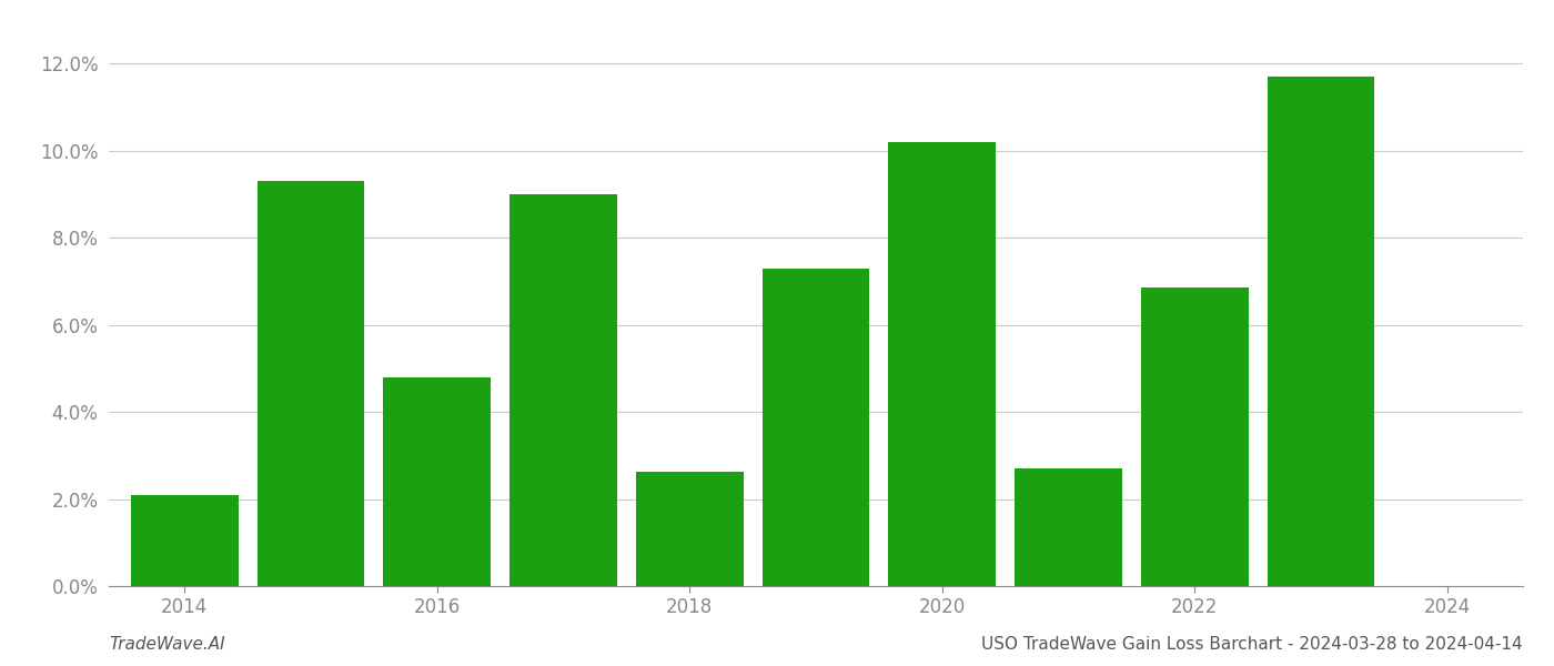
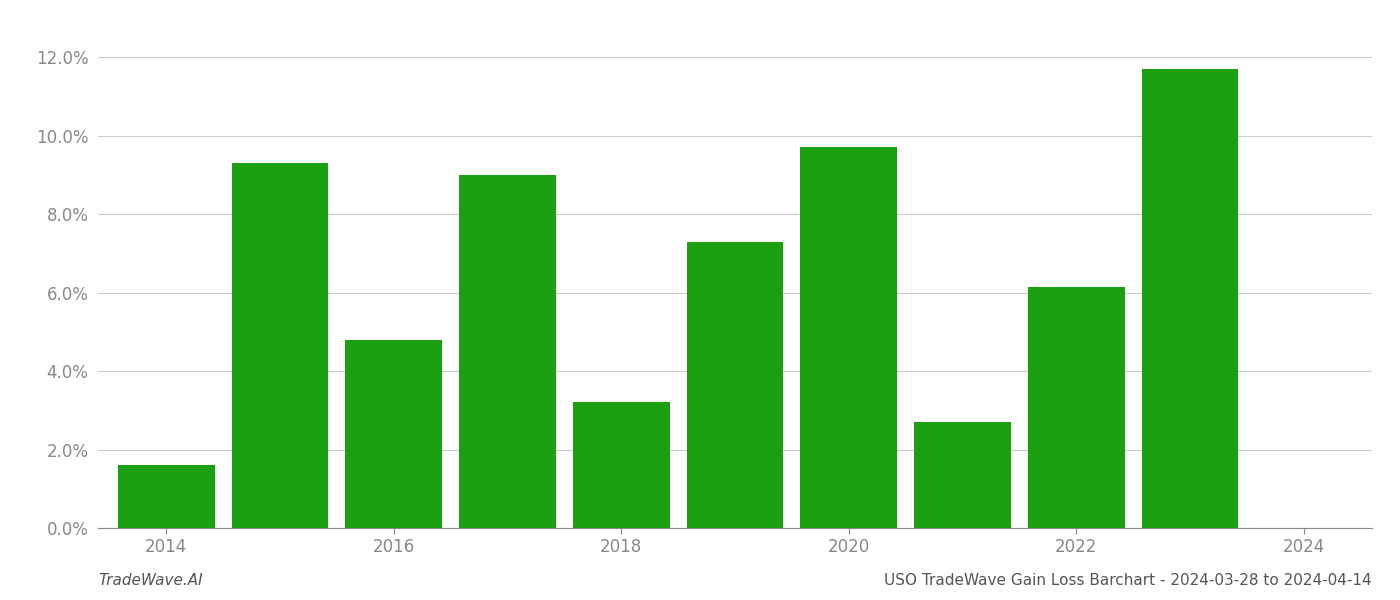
2014: 2.10% -> 1.60%
2018: 2.62% -> 3.20%
2020: 10.20% -> 9.70%
2022: 6.85% -> 6.15%
